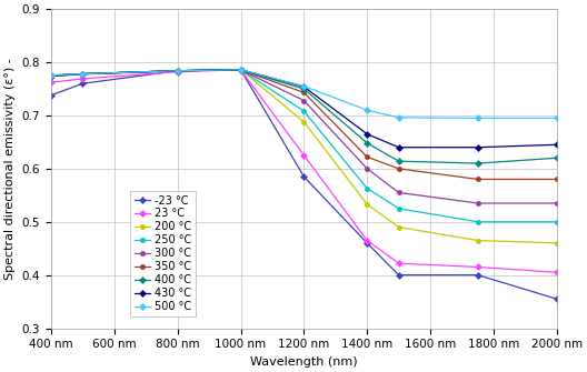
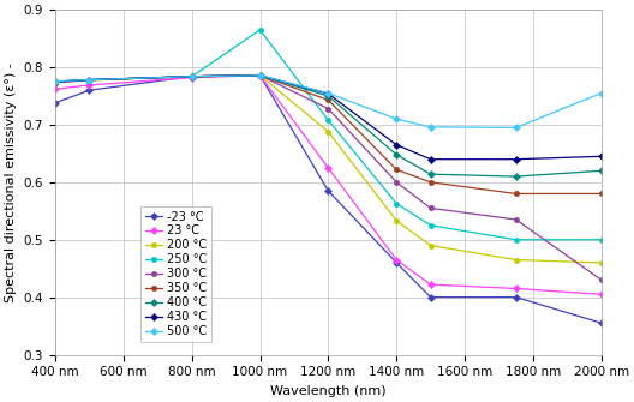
250 °C/1000 nm: 0.786 -> 0.865
300 °C/2000 nm: 0.535 -> 0.430
500 °C/2000 nm: 0.695 -> 0.755
